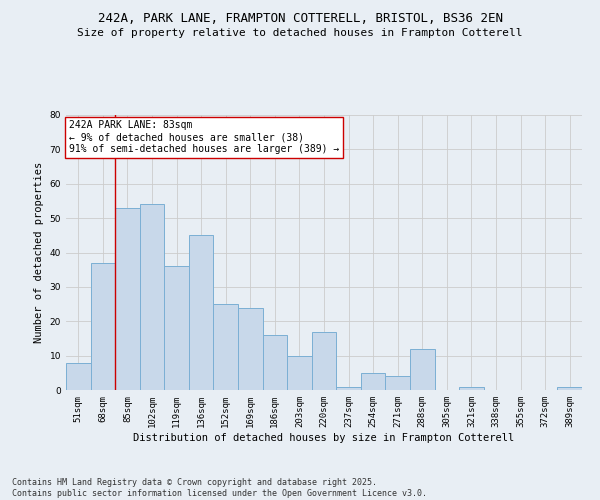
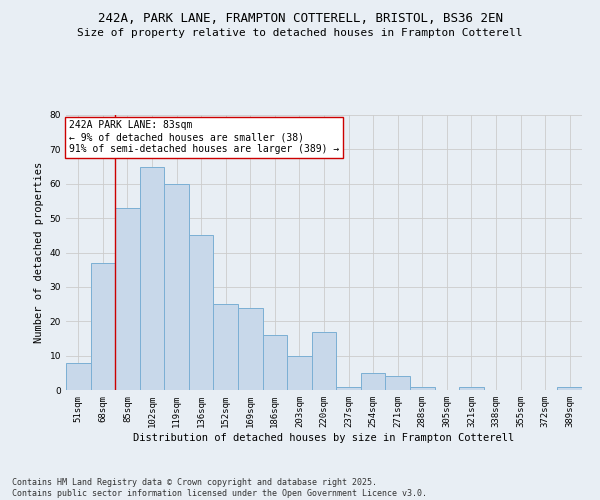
102sqm: 54 -> 65
119sqm: 36 -> 60
288sqm: 12 -> 1
